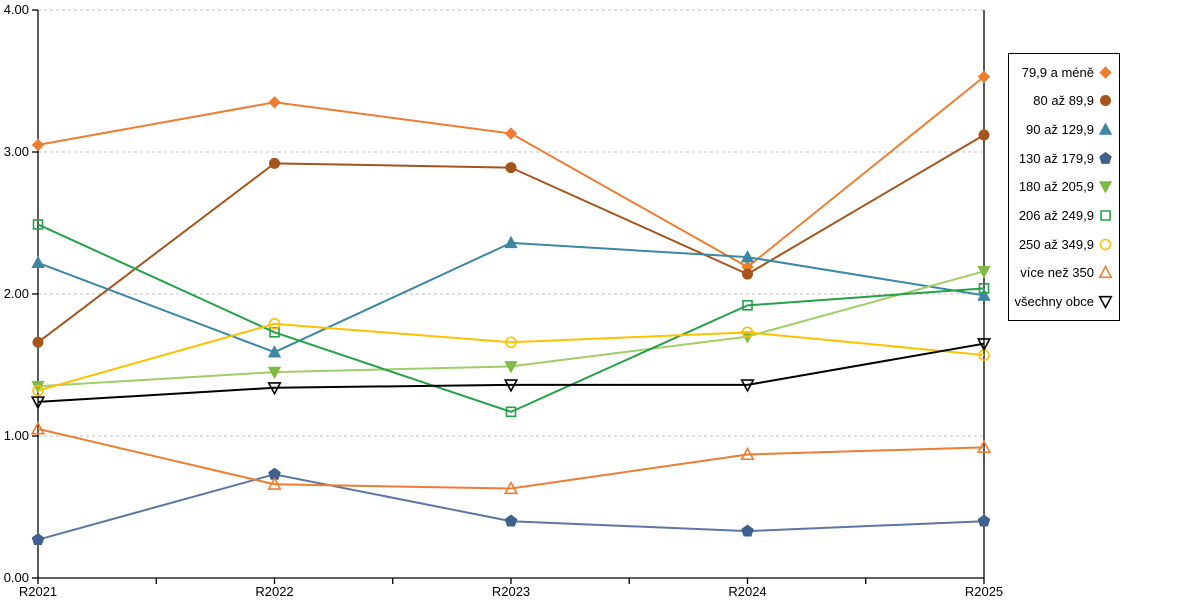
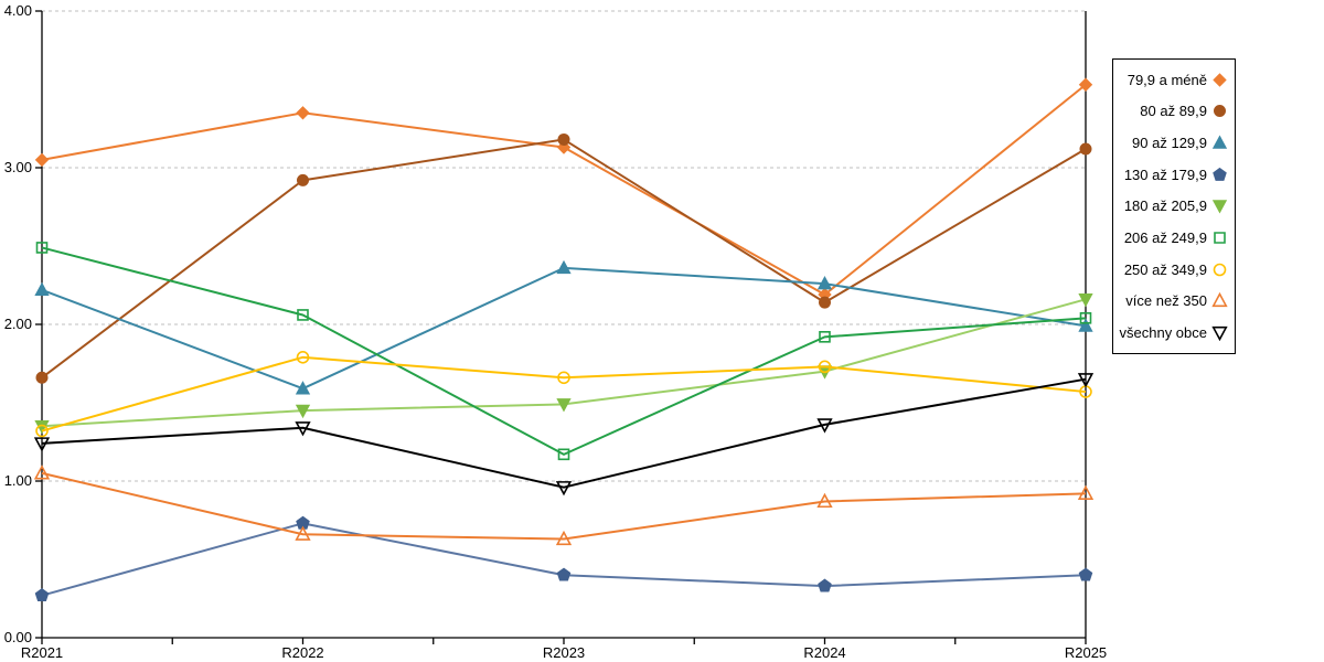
206 až 249,9/R2022: 1.73 -> 2.06
80 až 89,9/R2023: 2.89 -> 3.18
všechny obce/R2023: 1.36 -> 0.96
